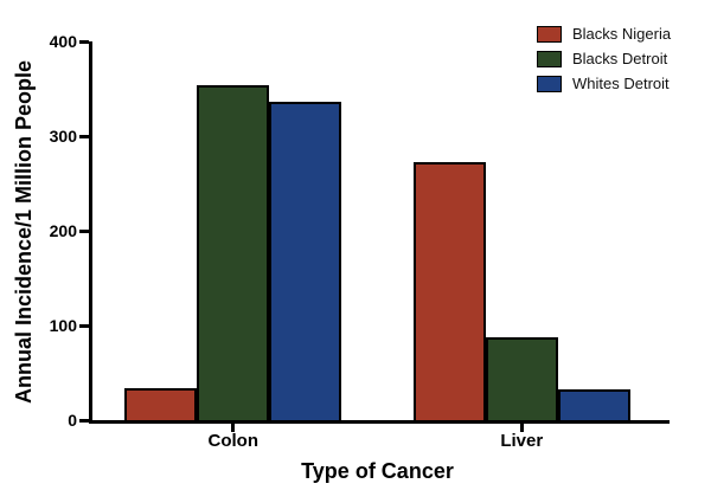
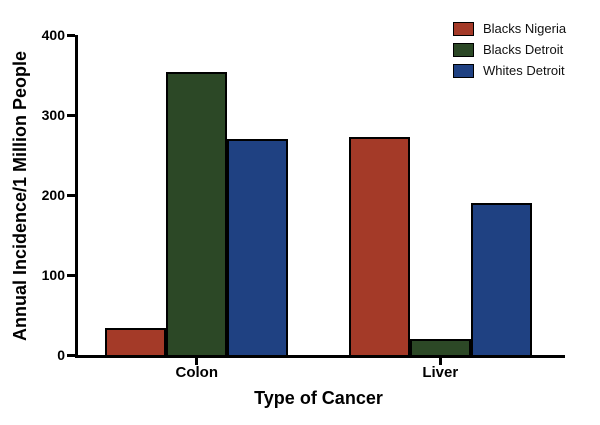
Whites Detroit/Colon: 340 -> 270
Blacks Detroit/Liver: 90 -> 20
Whites Detroit/Liver: 30 -> 190
